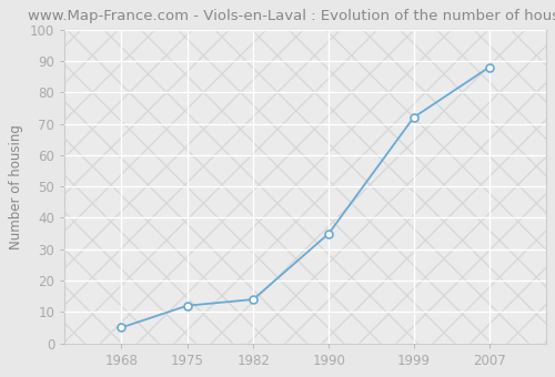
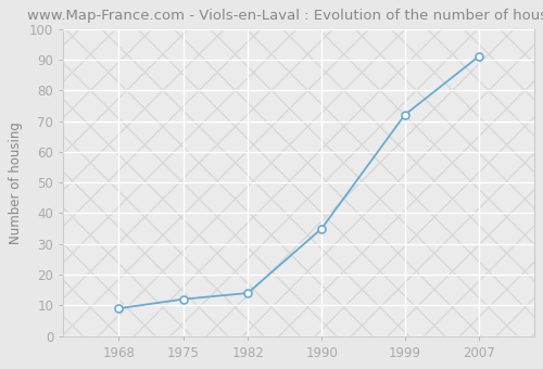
1968: 5 -> 9
2007: 88 -> 91
